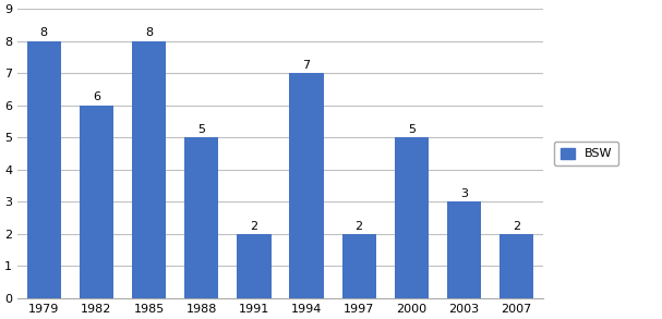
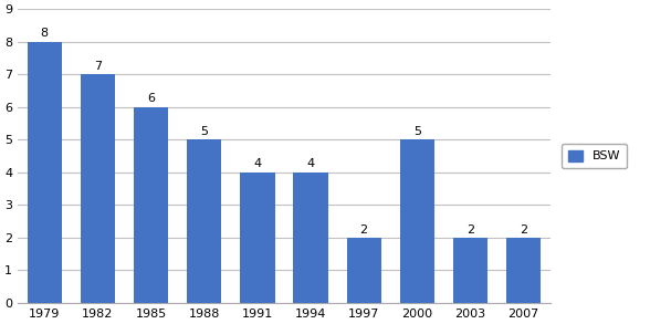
1982: 6 -> 7
1985: 8 -> 6
1991: 2 -> 4
1994: 7 -> 4
2003: 3 -> 2
